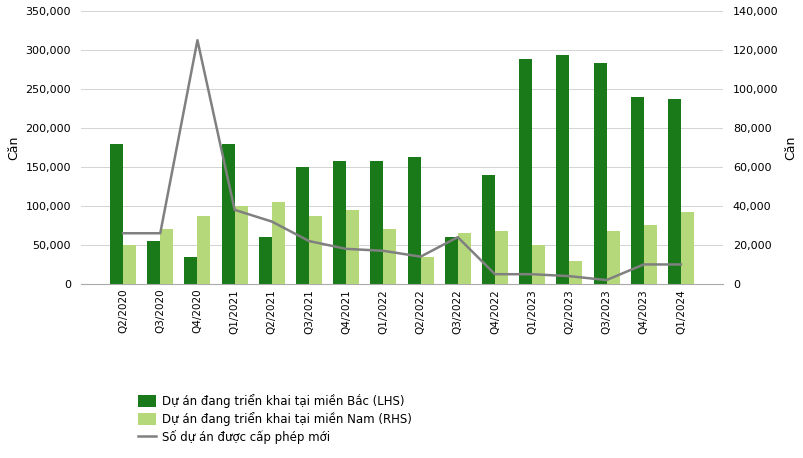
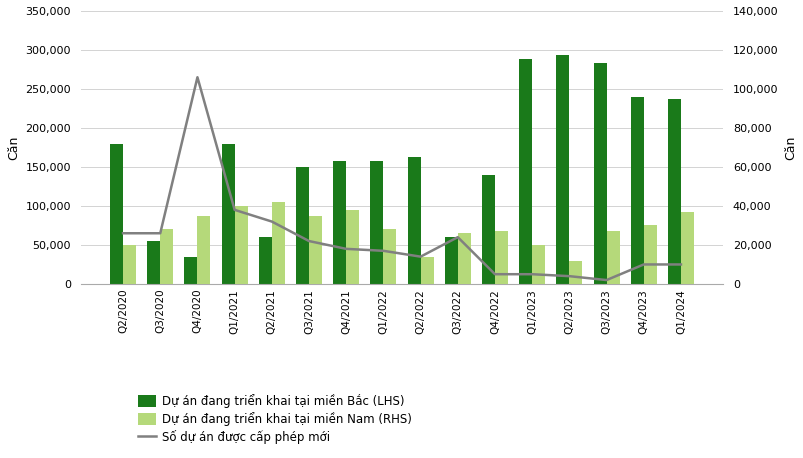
Số dự án được cấp phép mới/Q4/2020: 125,000 -> 106,000
